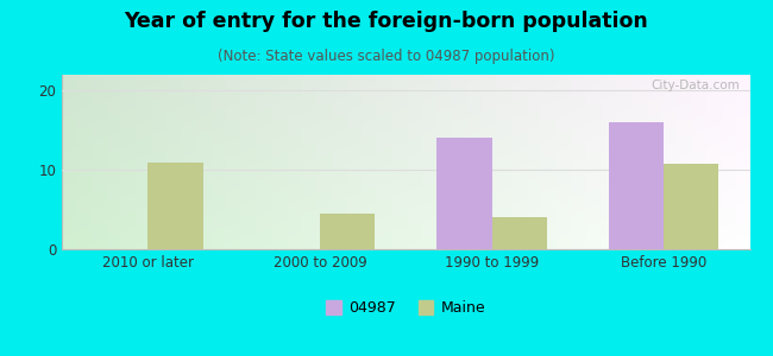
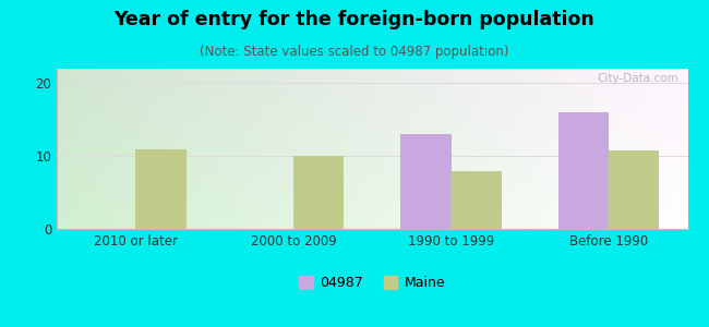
Maine/2000 to 2009: 4.5 -> 10.0
04987/1990 to 1999: 14 -> 13
Maine/1990 to 1999: 4.0 -> 8.0
